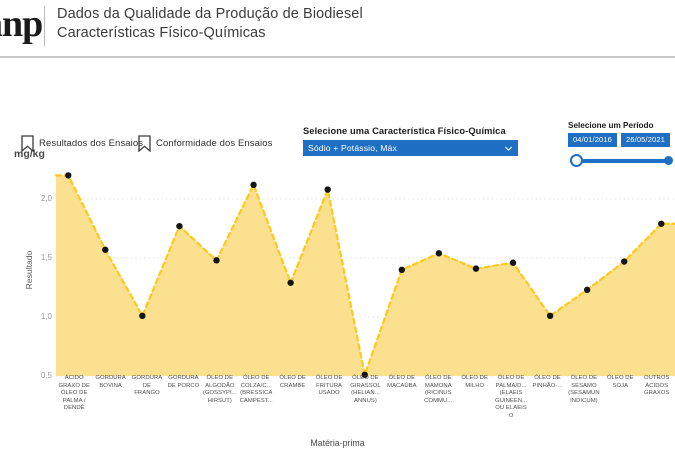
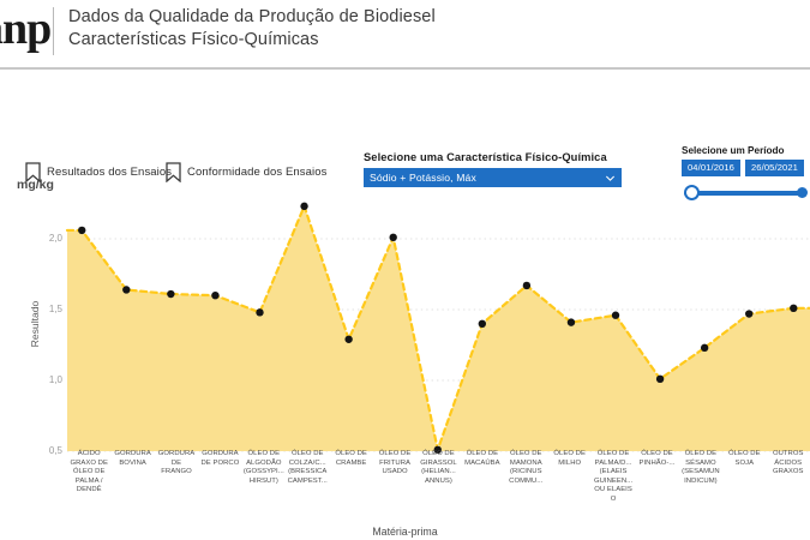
ÁCIDO GRAXO DE ÓLEO DE PALMA / DENDÊ: 2,20 -> 2,06
GORDURA BOVINA: 1,57 -> 1,64
GORDURA DE FRANGO: 1,01 -> 1,61
GORDURA DE PORCO: 1,77 -> 1,60
ÓLEO DE COLZA/C... (BRESSICA CAMPEST...: 2,12 -> 2,23
ÓLEO DE FRITURA USADO: 2,08 -> 2,01
ÓLEO DE MAMONA (RICINUS COMMU...: 1,54 -> 1,67
OUTROS ÁCIDOS GRAXOS: 1,79 -> 1,51
